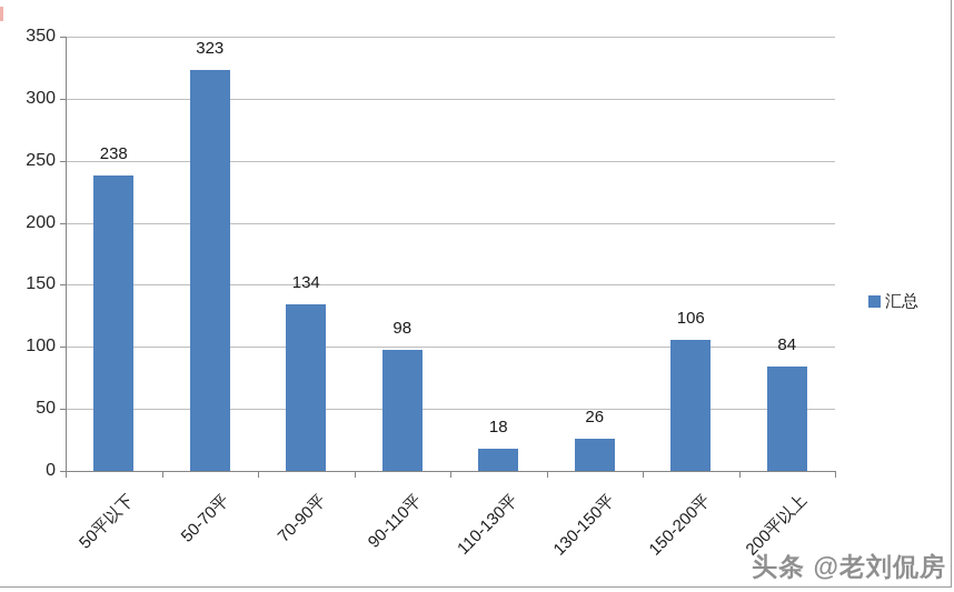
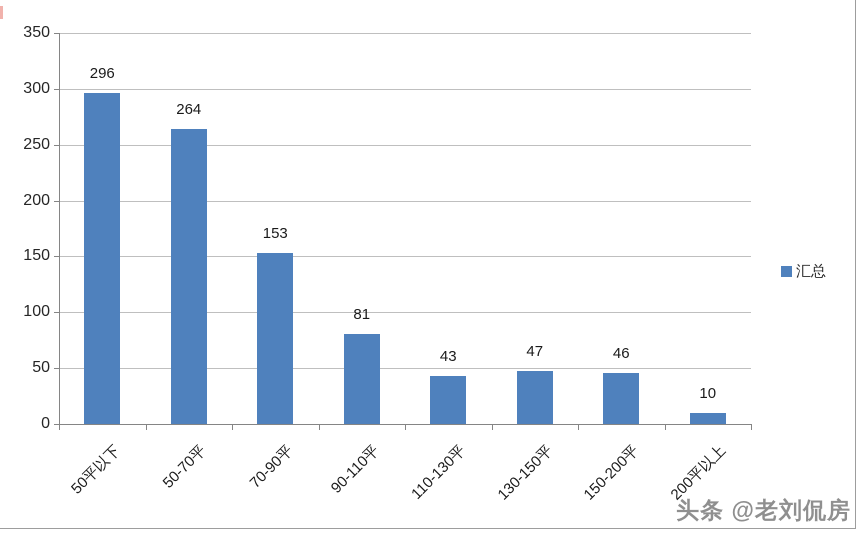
50平以下: 238 -> 296
50-70平: 323 -> 264
70-90平: 134 -> 153
90-110平: 98 -> 81
110-130平: 18 -> 43
130-150平: 26 -> 47
150-200平: 106 -> 46
200平以上: 84 -> 10
